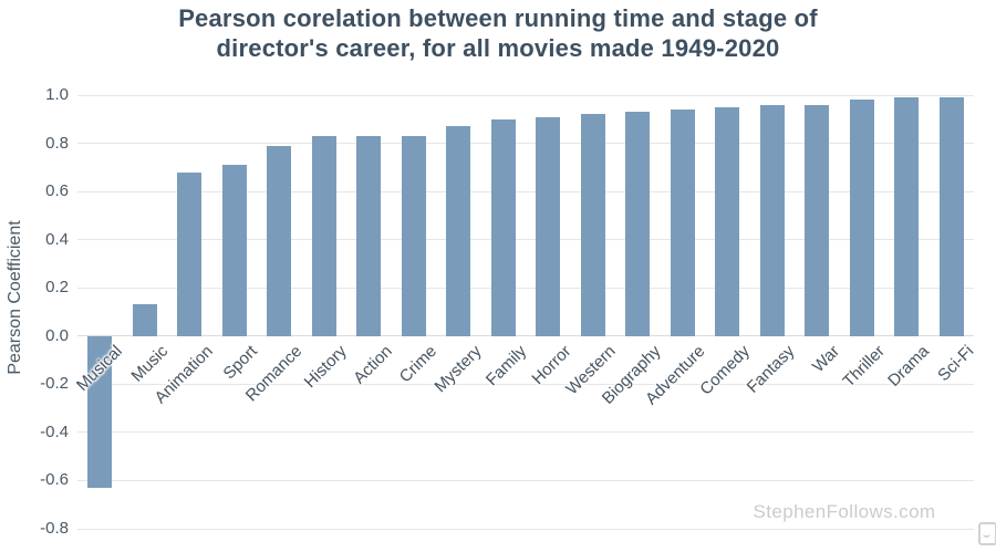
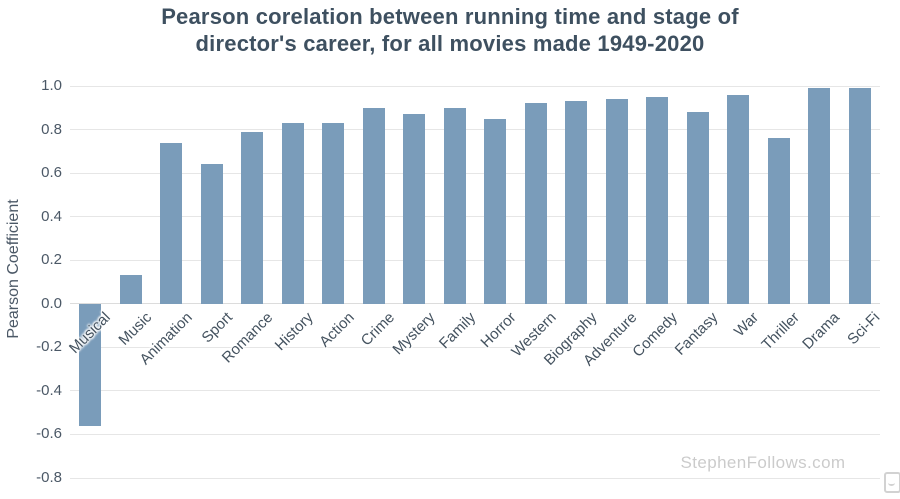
Musical: -0.63 -> -0.56
Animation: 0.68 -> 0.74
Sport: 0.71 -> 0.64
Crime: 0.83 -> 0.90
Horror: 0.91 -> 0.85
Fantasy: 0.96 -> 0.88
Thriller: 0.98 -> 0.76
